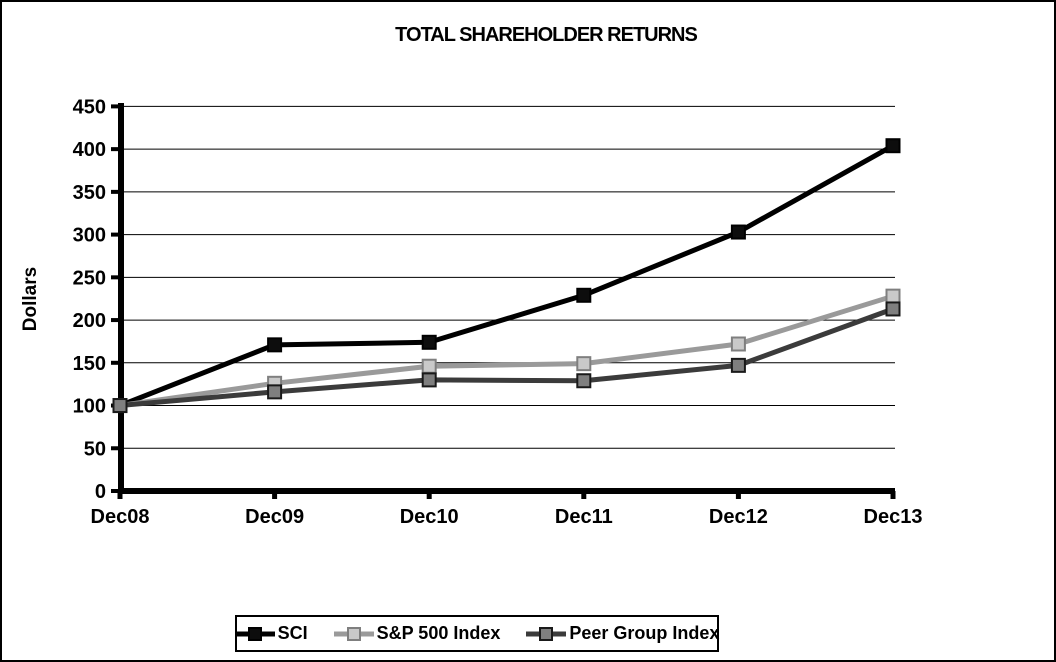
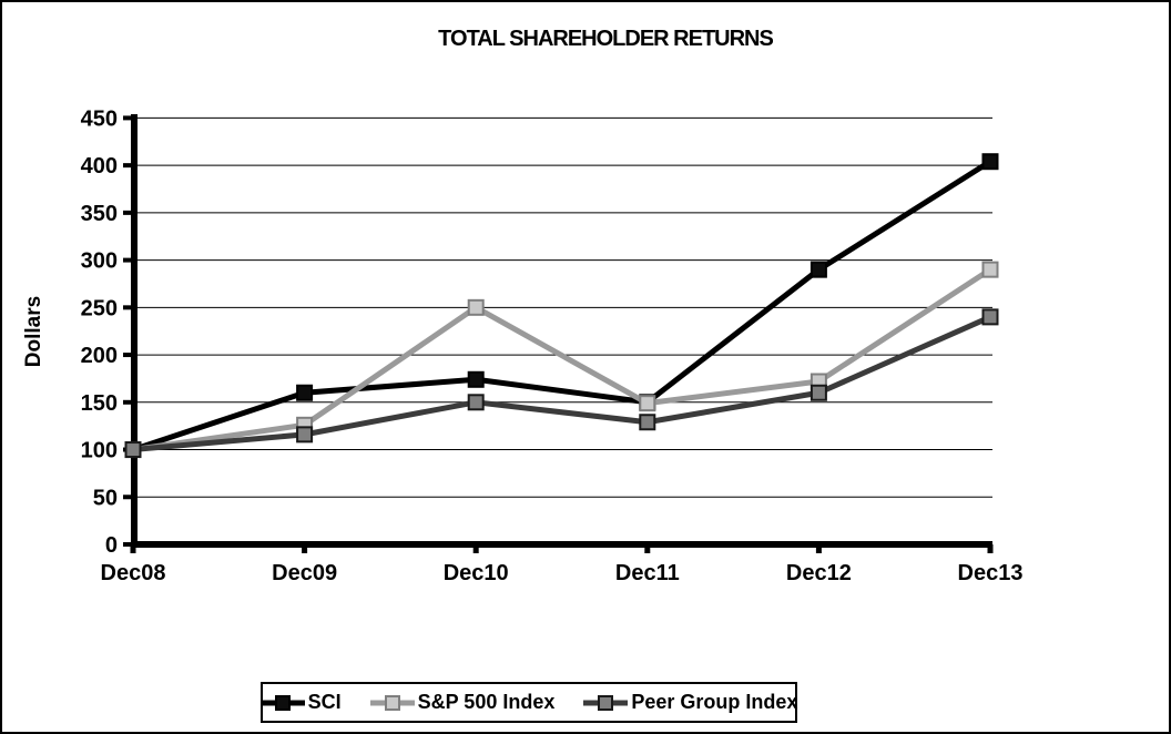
SCI/Dec09: 170 -> 160
S&P 500 Index/Dec10: 150 -> 250
Peer Group Index/Dec10: 130 -> 150
SCI/Dec11: 230 -> 150
SCI/Dec12: 300 -> 290
Peer Group Index/Dec12: 150 -> 160
S&P 500 Index/Dec13: 230 -> 290
Peer Group Index/Dec13: 210 -> 240
